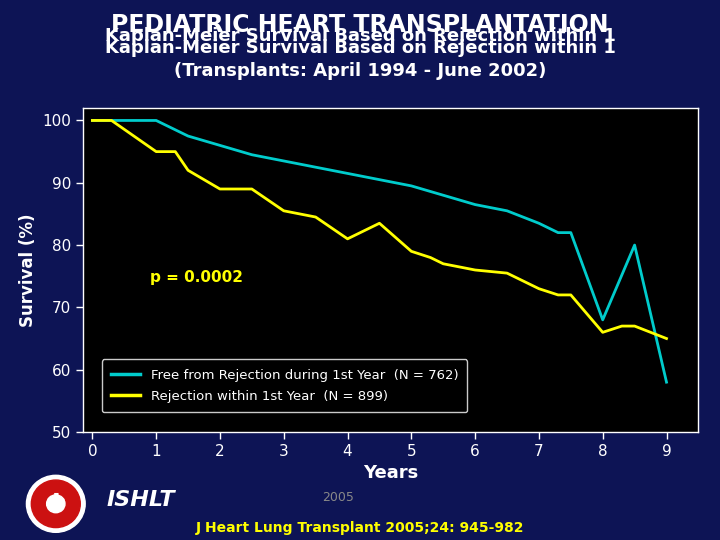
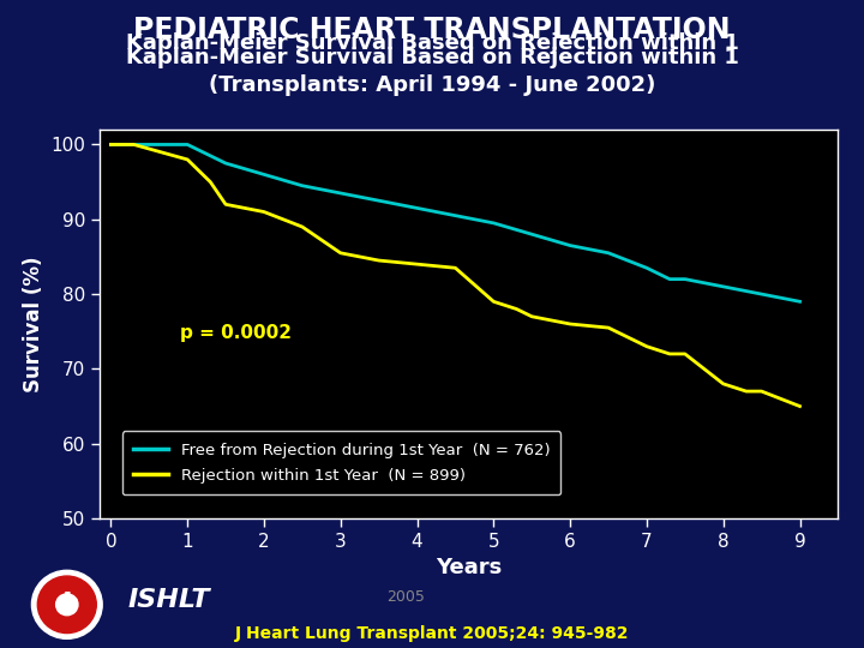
Rejection within 1st Year (N = 899)/1: 95.0 -> 98.0
Rejection within 1st Year (N = 899)/2: 89.0 -> 91.0
Rejection within 1st Year (N = 899)/4: 81.0 -> 84.0
Free from Rejection during 1st Year (N = 762)/8: 68.0 -> 81.0
Rejection within 1st Year (N = 899)/8: 66.0 -> 68.0
Free from Rejection during 1st Year (N = 762)/9: 58.0 -> 79.0
